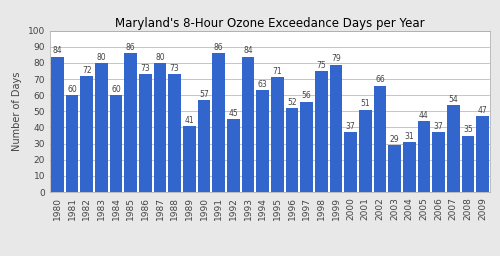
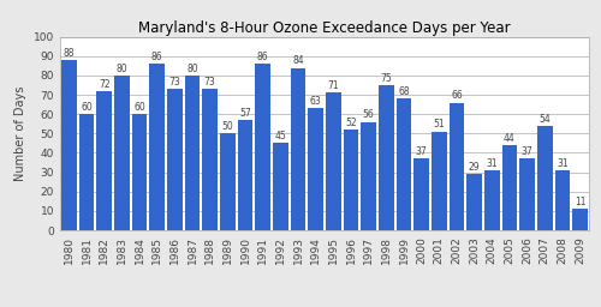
1980: 84 -> 88
1989: 41 -> 50
1999: 79 -> 68
2008: 35 -> 31
2009: 47 -> 11
